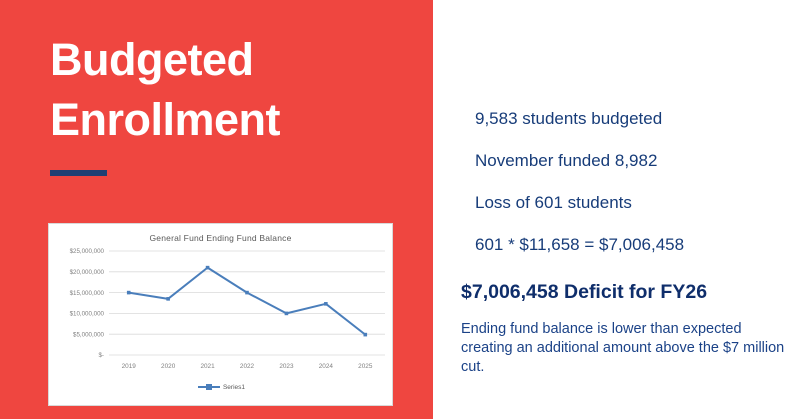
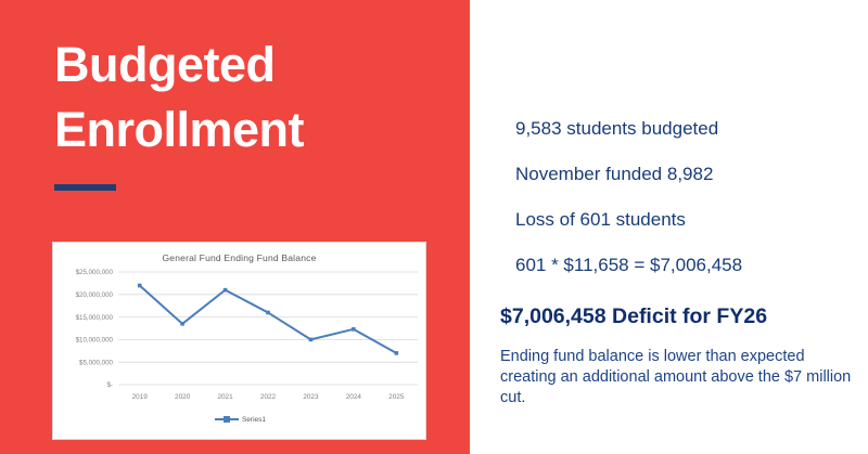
2019: $15000000 -> $22000000
2022: $15000000 -> $16000000
2025: $5000000 -> $7000000
